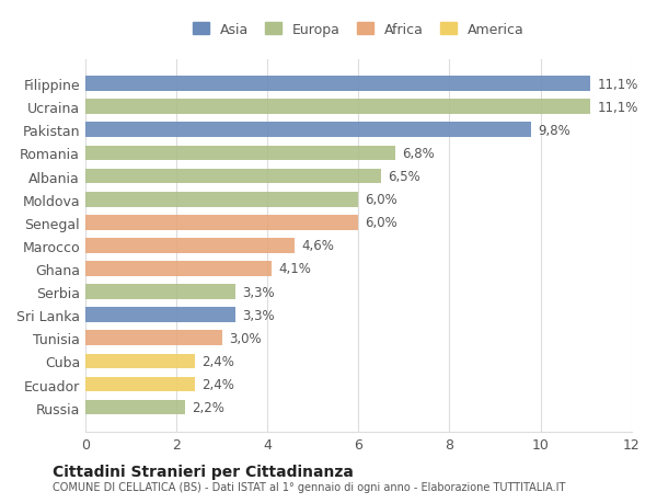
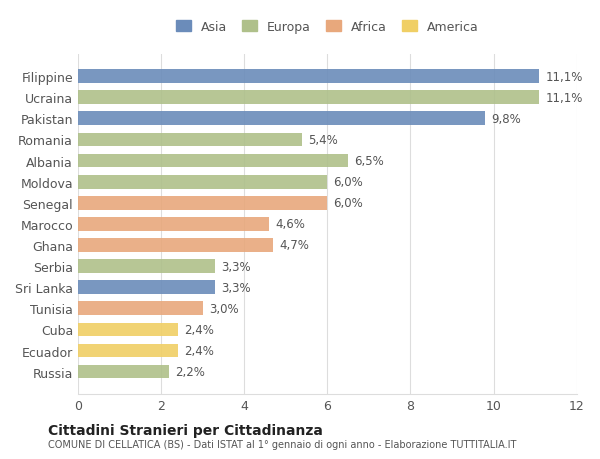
Romania: 6,8% -> 5,4%
Ghana: 4,1% -> 4,7%
